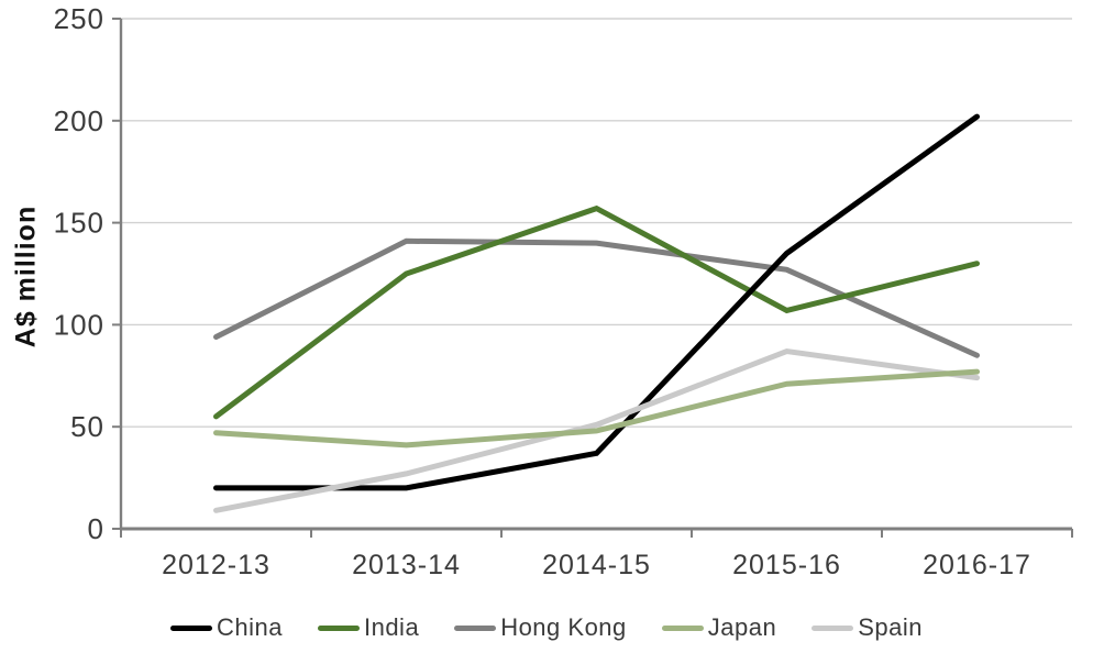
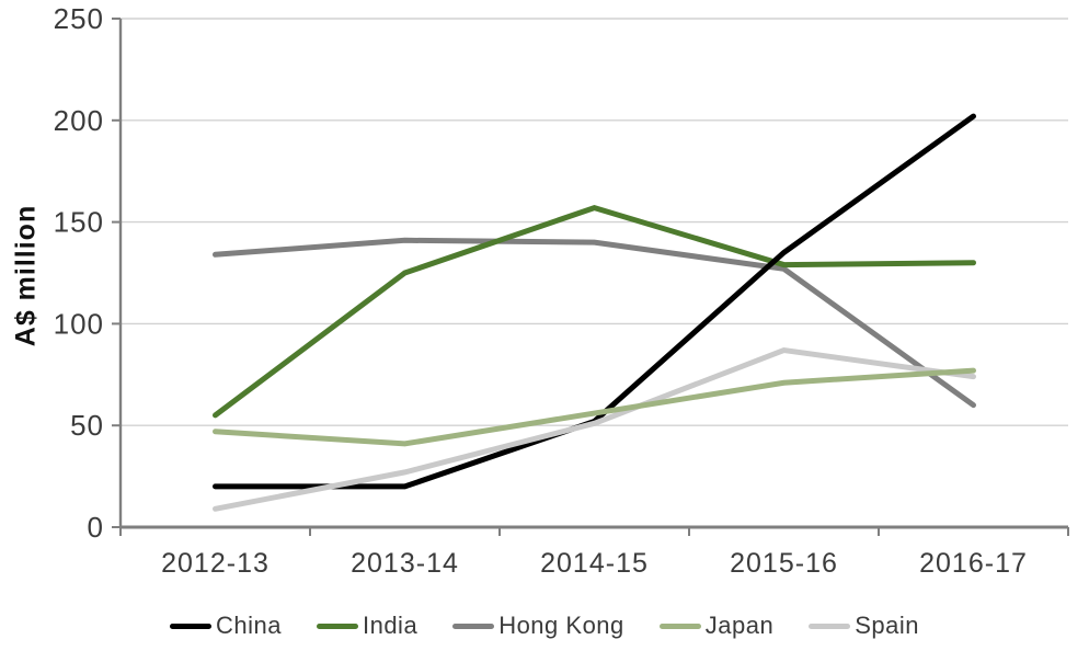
Hong Kong/2012-13: 94 -> 134
China/2014-15: 37 -> 52
Japan/2014-15: 48 -> 56
India/2015-16: 107 -> 129
Hong Kong/2016-17: 85 -> 60
